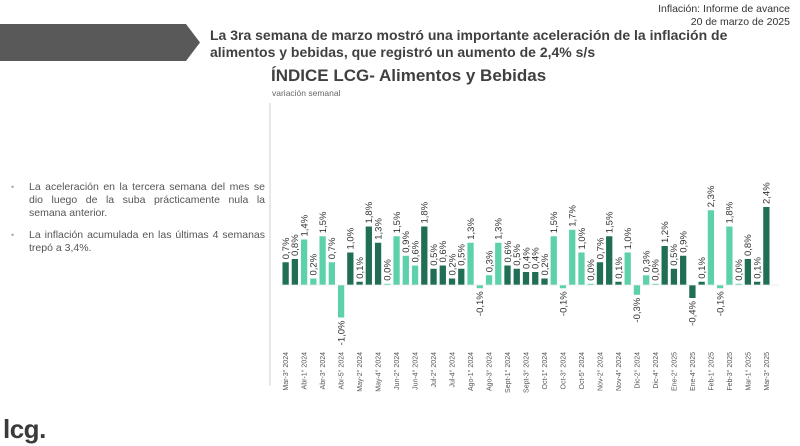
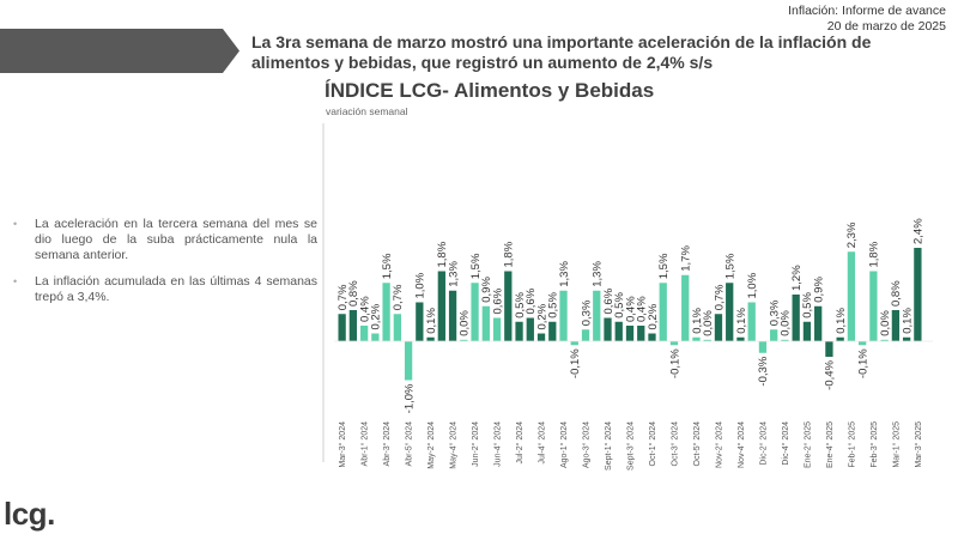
Abr-1° 2024: 1,4% -> 0,4%
Oct-5° 2024: 1,0% -> 0,1%
